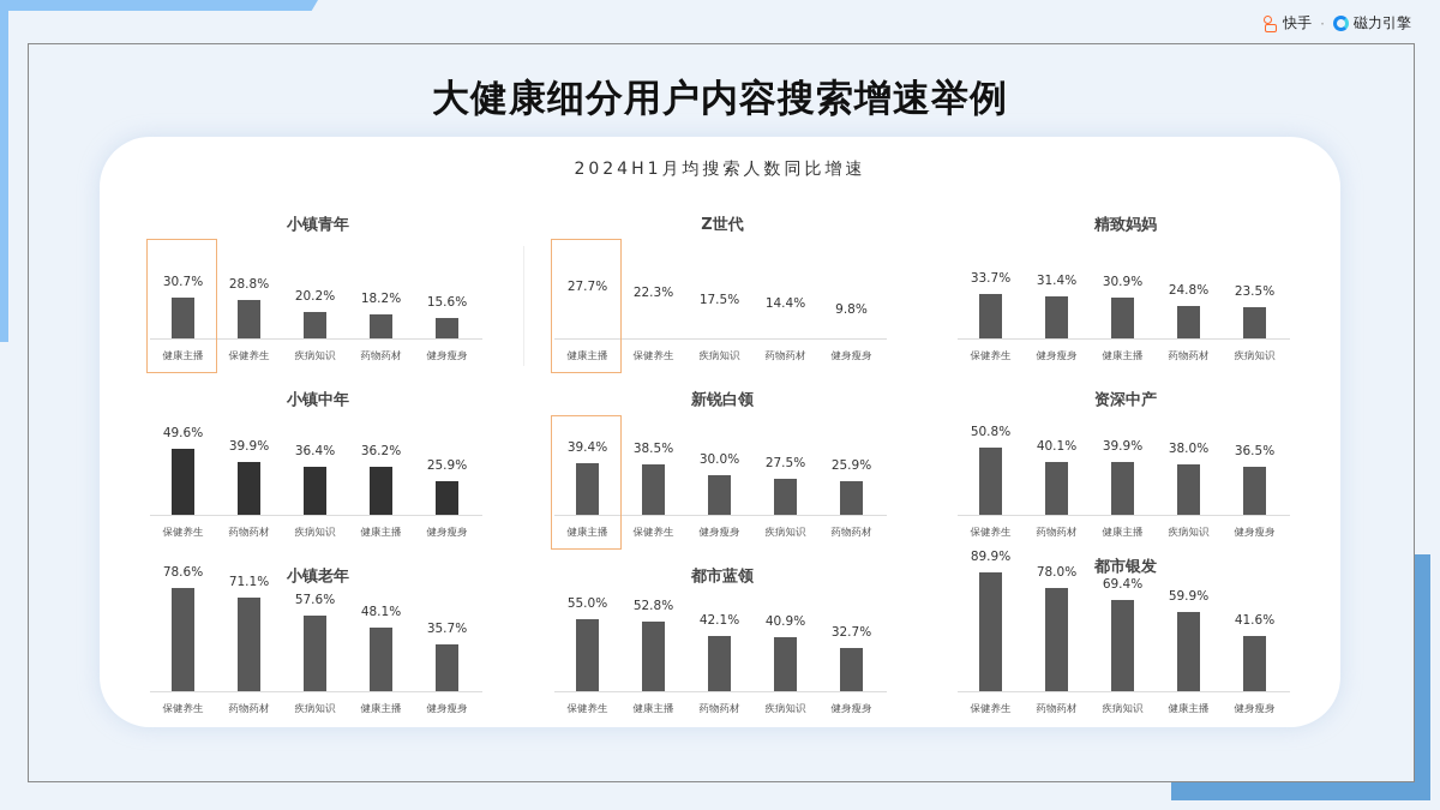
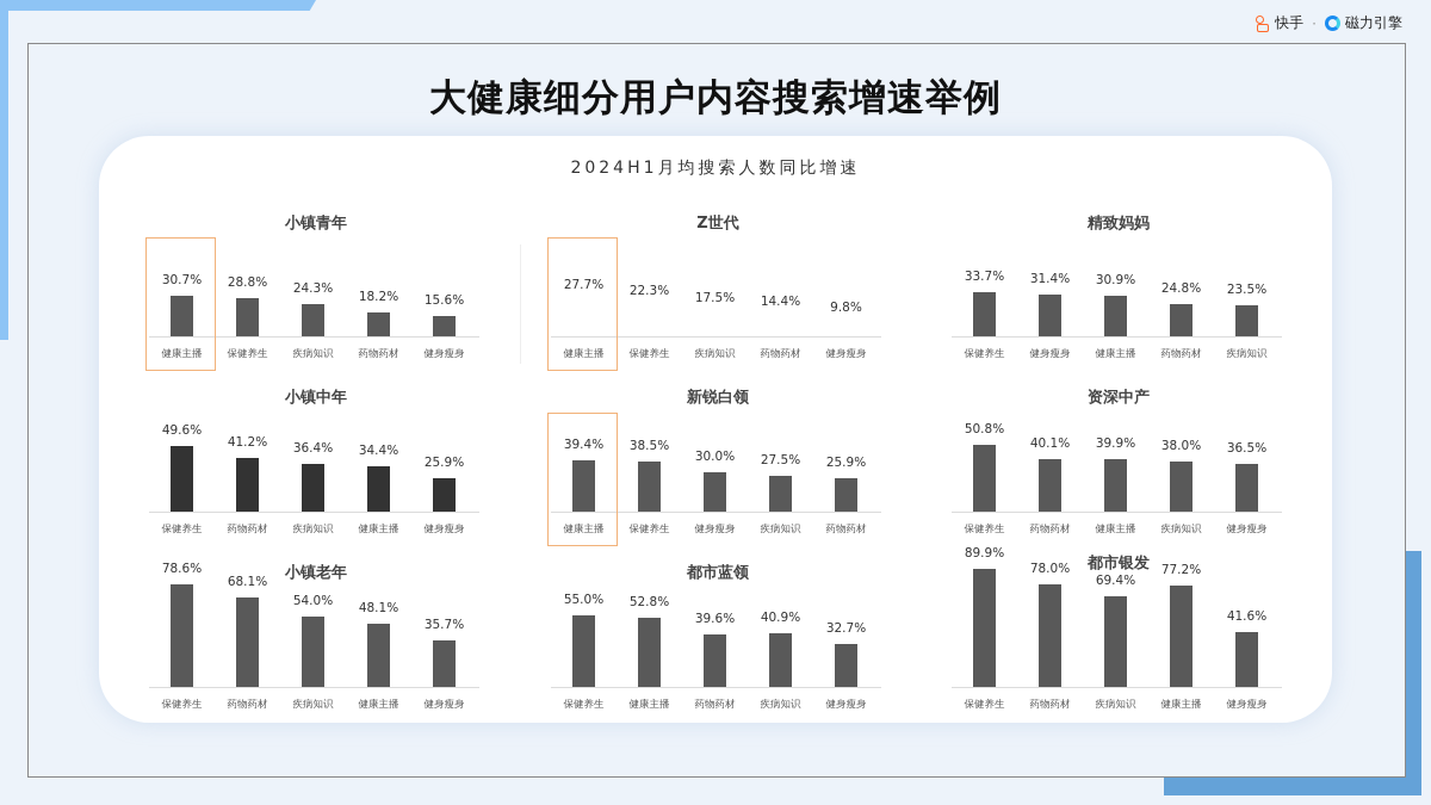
小镇青年/疾病知识: 20.2% -> 24.3%
小镇中年/药物药材: 39.9% -> 41.2%
小镇中年/健康主播: 36.2% -> 34.4%
小镇老年/药物药材: 71.1% -> 68.1%
小镇老年/疾病知识: 57.6% -> 54.0%
都市蓝领/药物药材: 42.1% -> 39.6%
都市银发/健康主播: 59.9% -> 77.2%
